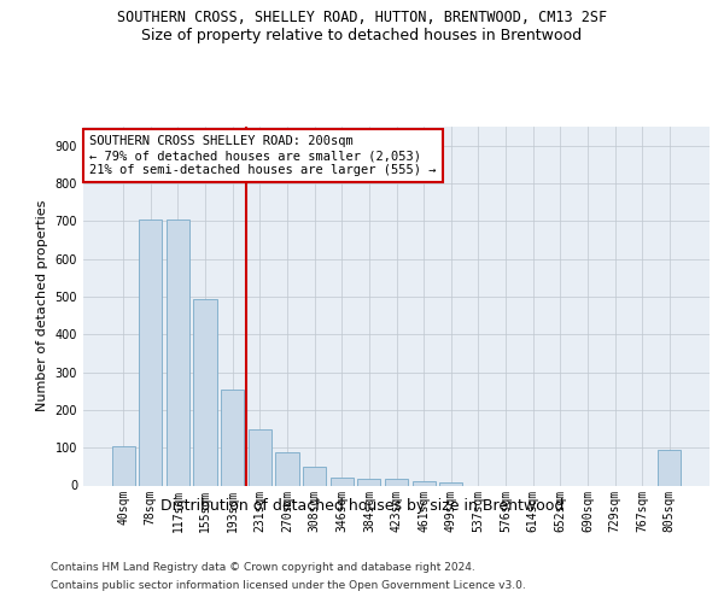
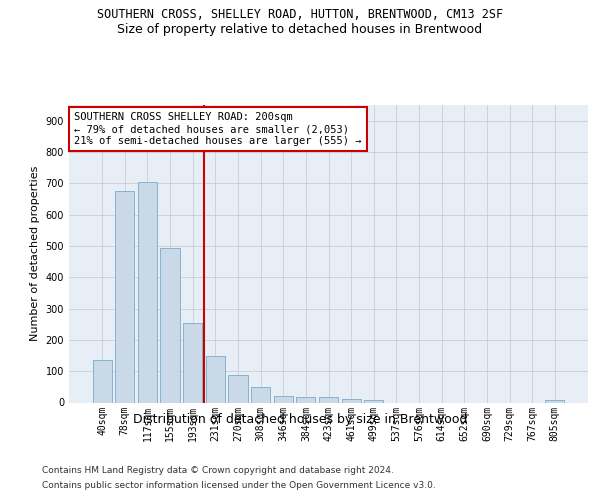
40sqm: 105 -> 135
78sqm: 705 -> 675
805sqm: 95 -> 8
